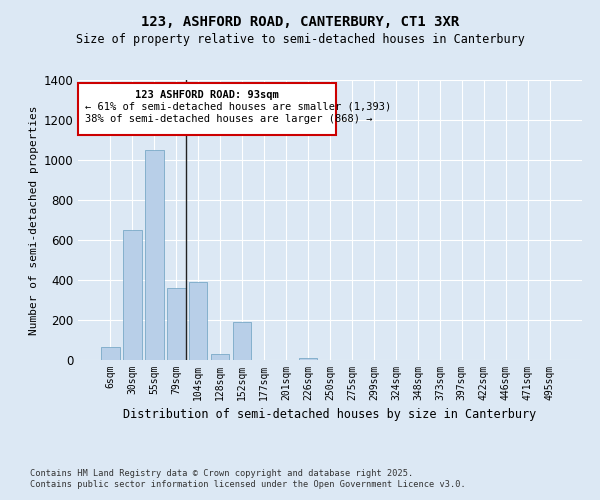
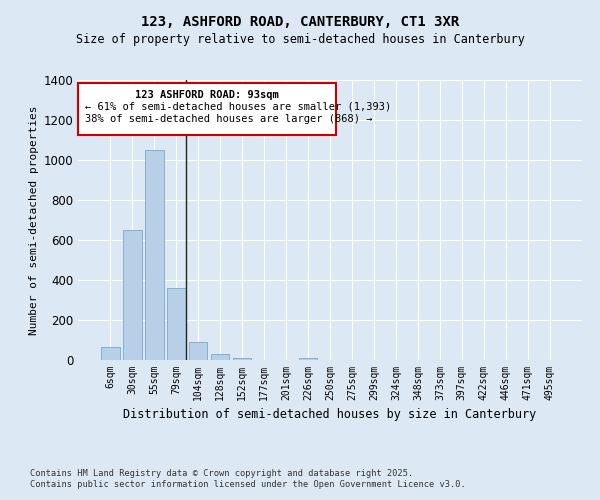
104sqm: 390 -> 90
152sqm: 190 -> 8
